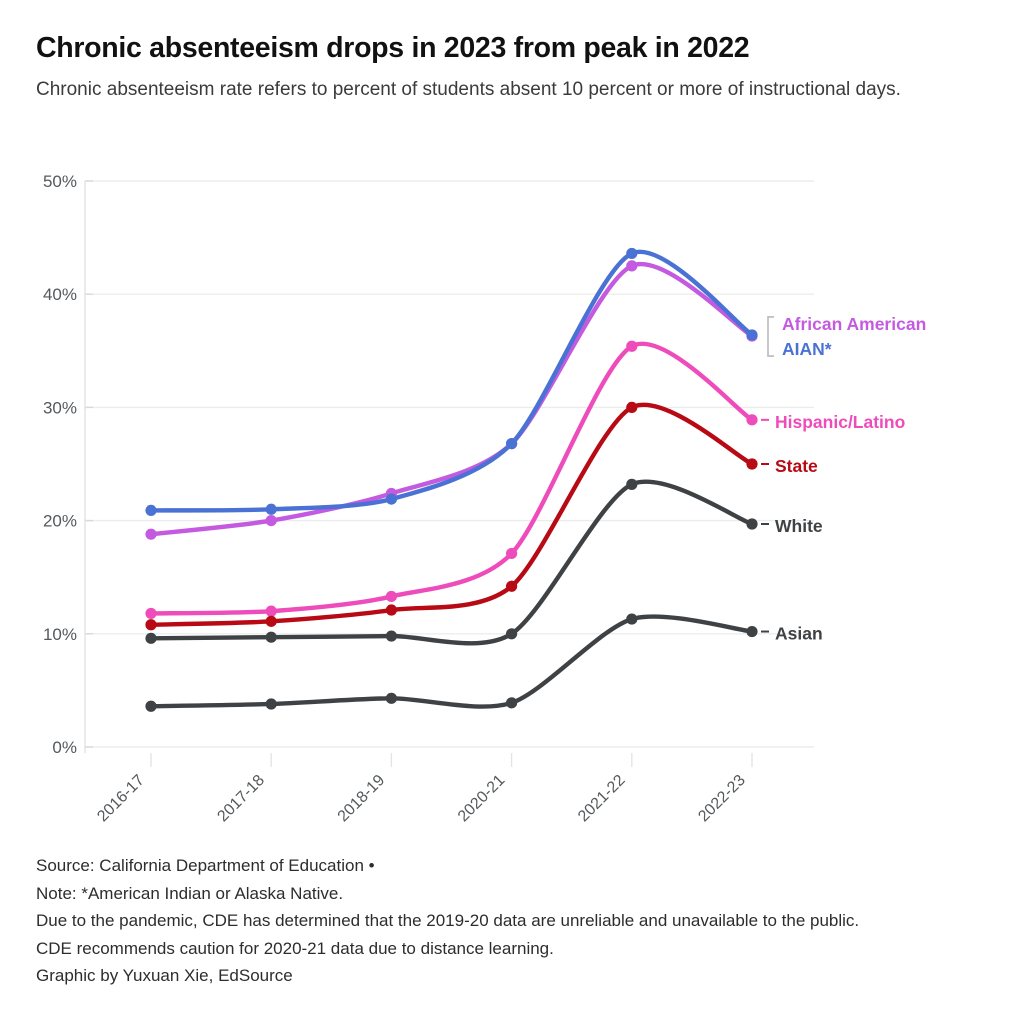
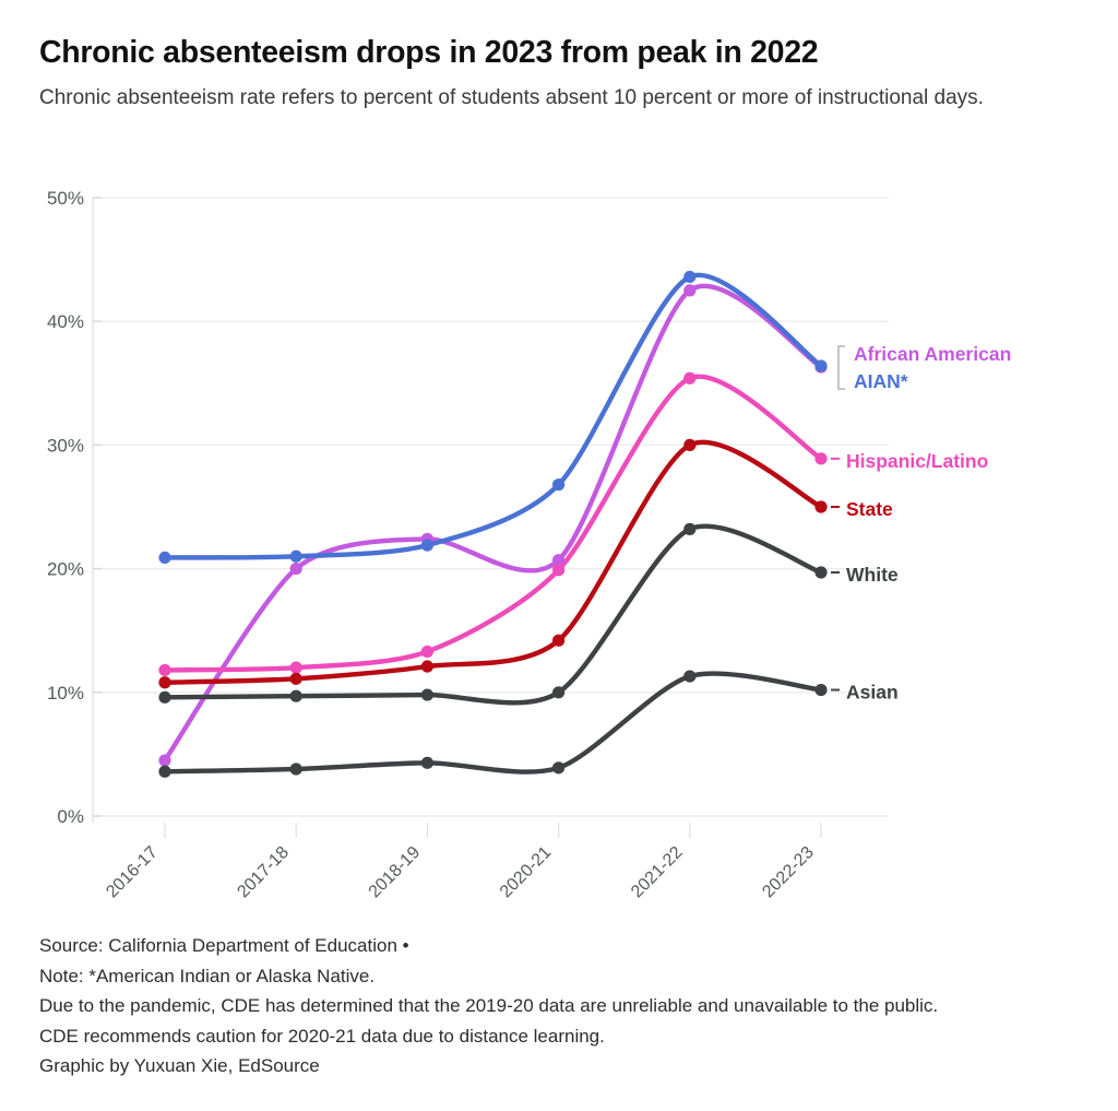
African American/2016-17: 18.8% -> 4.5%
African American/2020-21: 26.8% -> 20.7%
Hispanic/Latino/2020-21: 17.1% -> 19.9%
